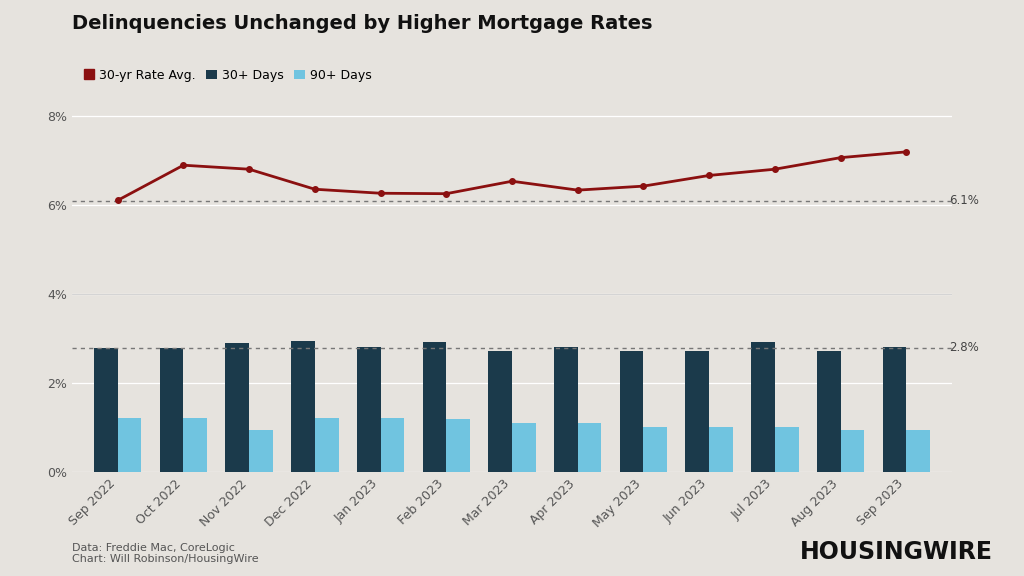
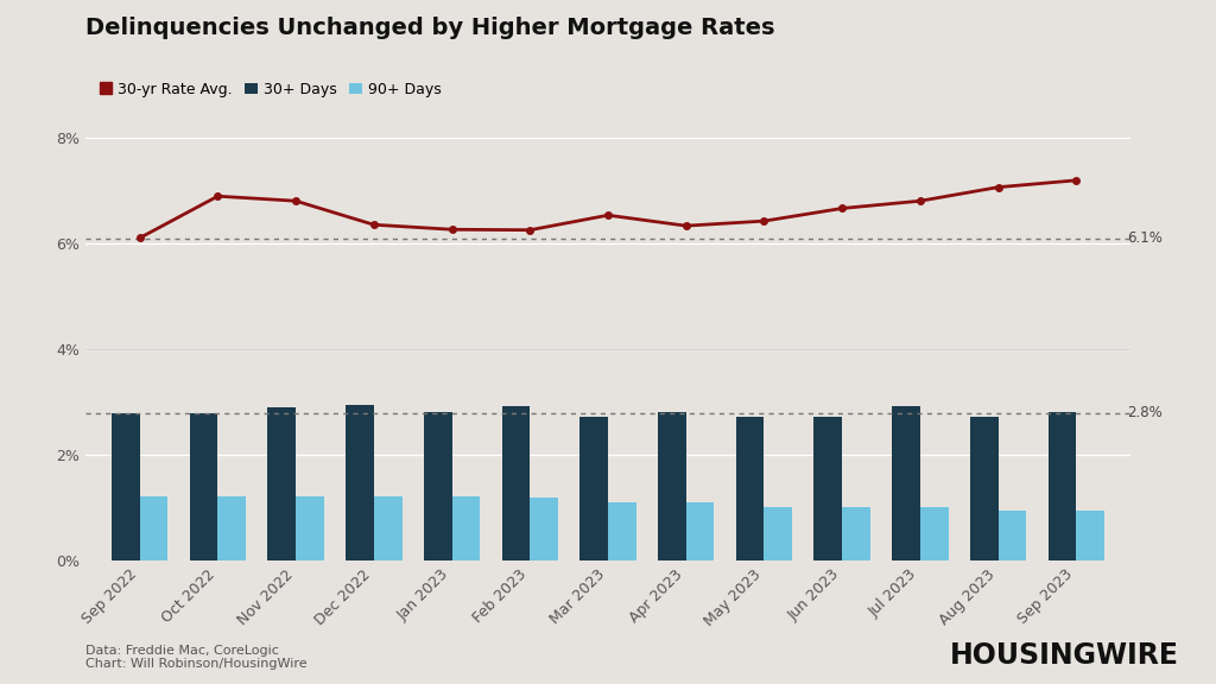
90+ Days/Nov 2022: 0.95% -> 1.22%
